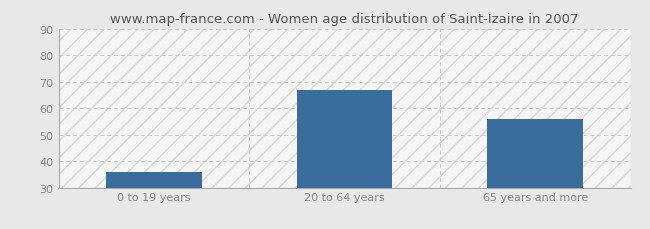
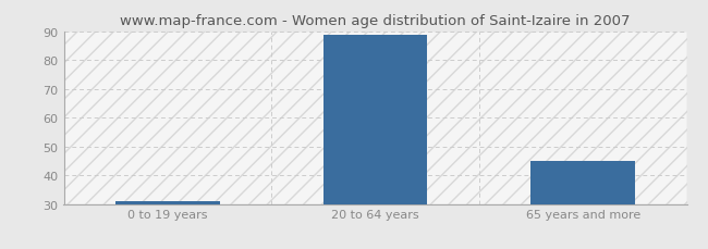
0 to 19 years: 36 -> 31
20 to 64 years: 67 -> 89
65 years and more: 56 -> 45
